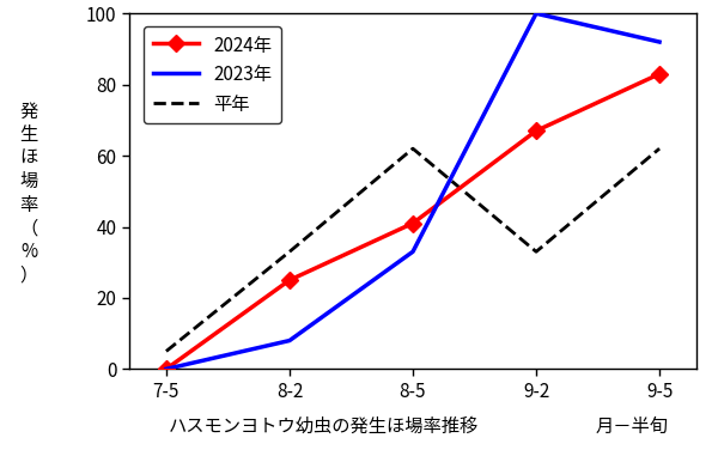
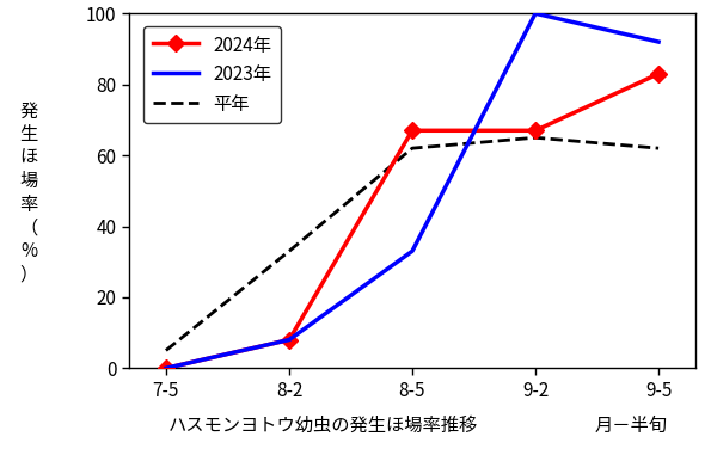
2024年/8-2: 25 -> 8
2024年/8-5: 41 -> 67
平年/9-2: 33 -> 65
